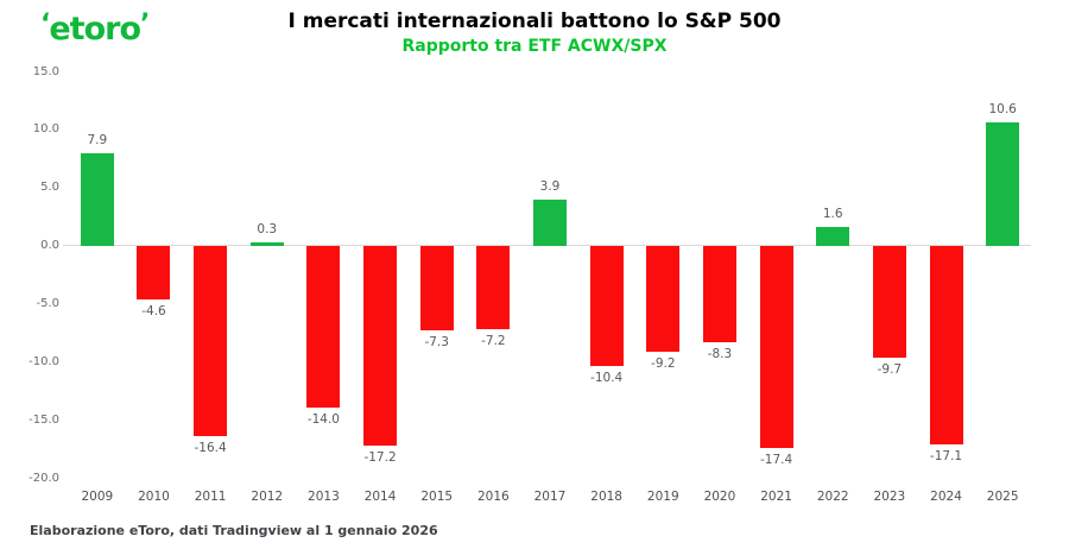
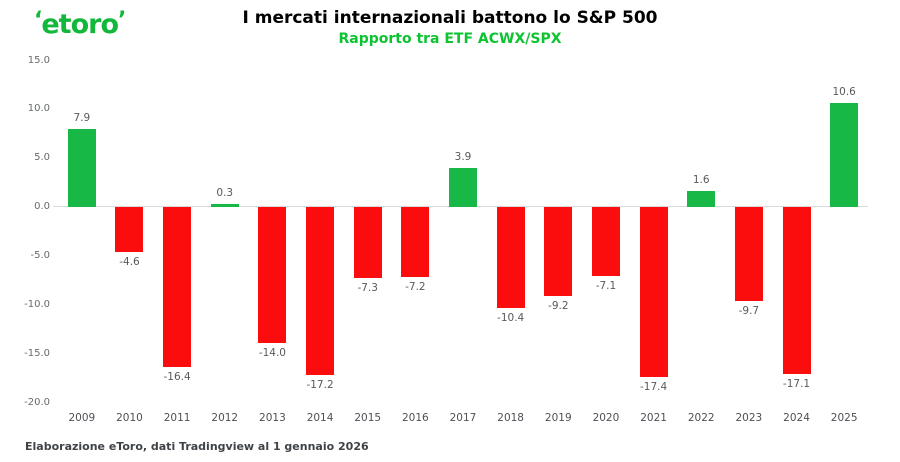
2020: -8.3 -> -7.1
